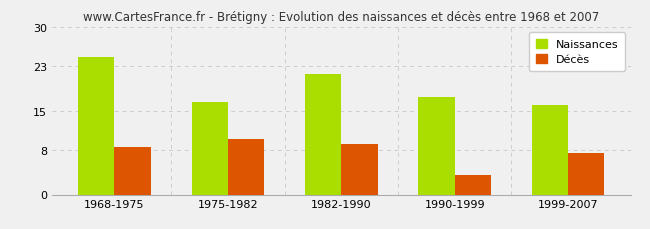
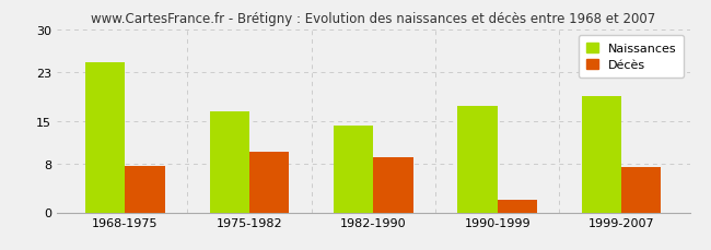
Décès/1968-1975: 8.5 -> 7.6
Naissances/1982-1990: 21.5 -> 14.2
Décès/1990-1999: 3.5 -> 2.0
Naissances/1999-2007: 16.0 -> 19.0
